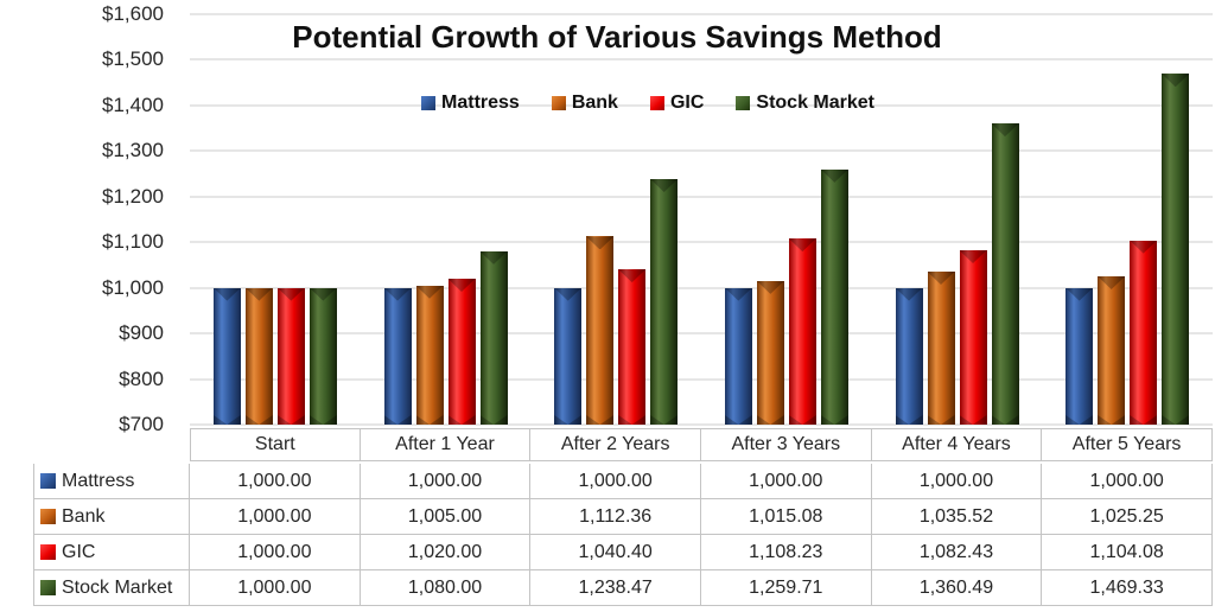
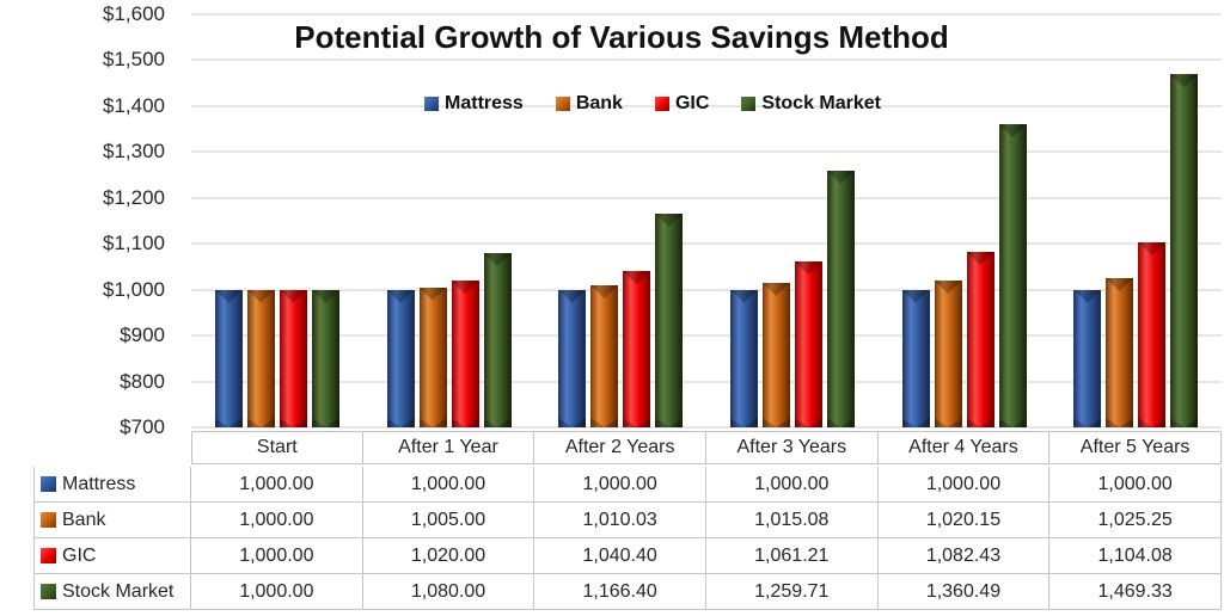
Bank/After 2 Years: 1,112.36 -> 1,010.03
Stock Market/After 2 Years: 1,238.47 -> 1,166.40
GIC/After 3 Years: 1,108.23 -> 1,061.21
Bank/After 4 Years: 1,035.52 -> 1,020.15
